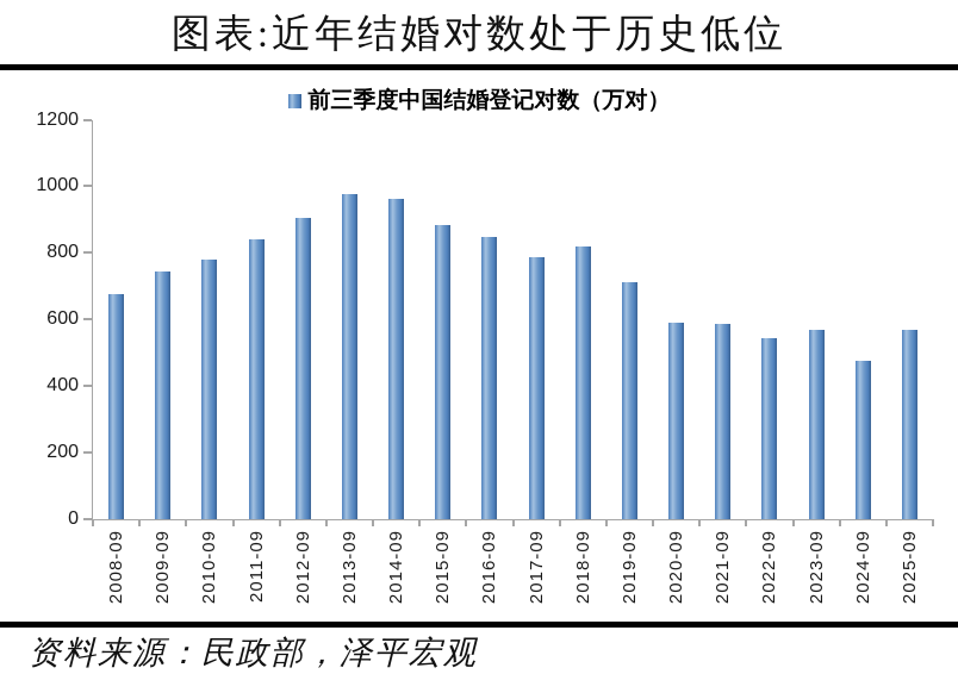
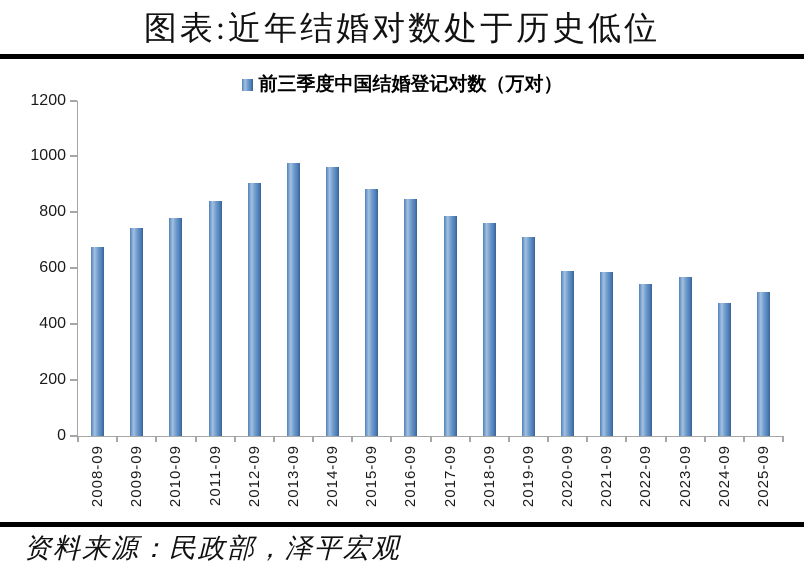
2018-09: 820 -> 760
2025-09: 570 -> 520
